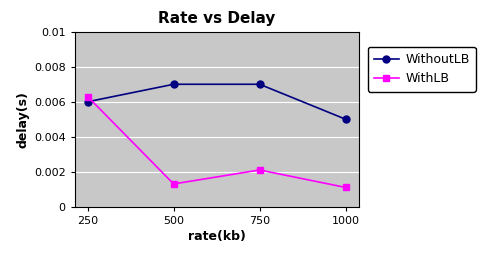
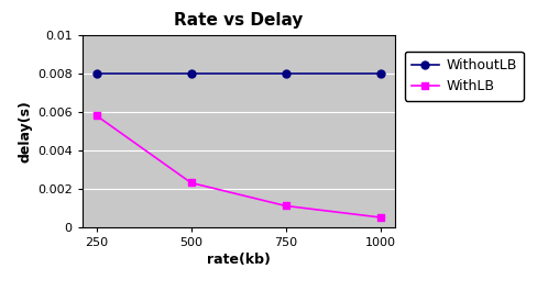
WithoutLB/250: 0.006 -> 0.008
WithLB/250: 0.0063 -> 0.0058
WithoutLB/500: 0.007 -> 0.008
WithLB/500: 0.0013 -> 0.0023
WithoutLB/750: 0.007 -> 0.008
WithLB/750: 0.0021 -> 0.0011
WithoutLB/1000: 0.005 -> 0.008
WithLB/1000: 0.0011 -> 0.0005
